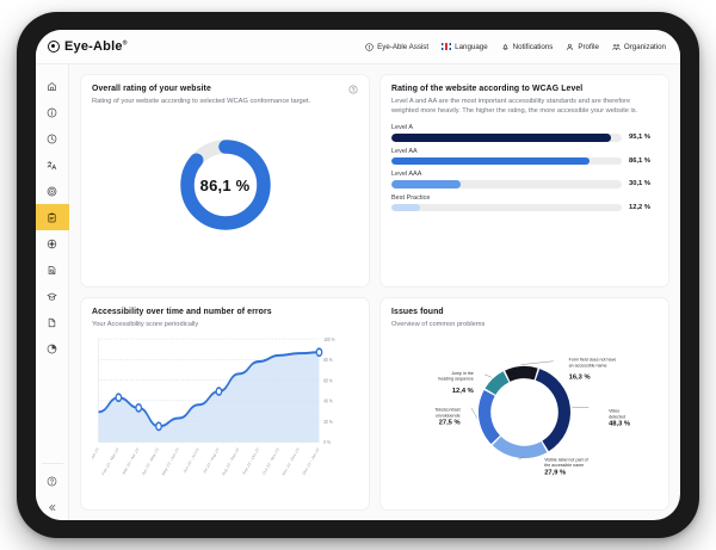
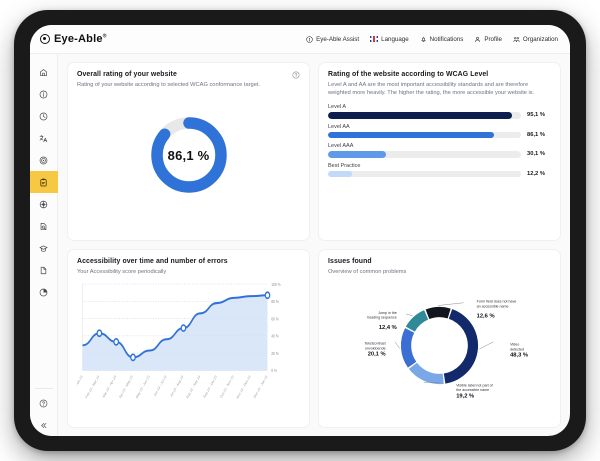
Issues found/Visible label not part of the accessible name: 27,9 -> 19,2
Issues found/Tekstcontrast onvoldoende: 27,5 -> 20,1
Issues found/Form field does not have an accessible name: 16,3 -> 12,6
